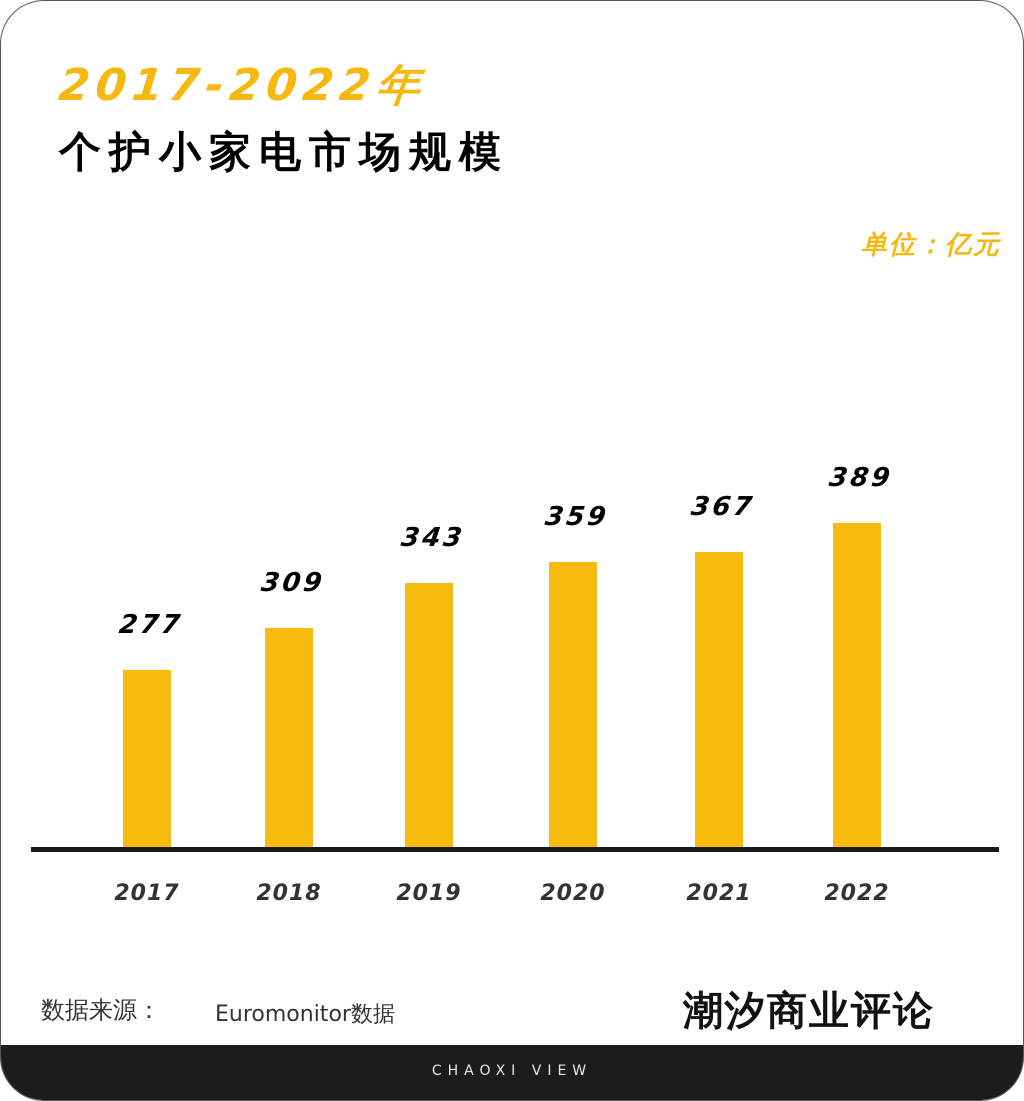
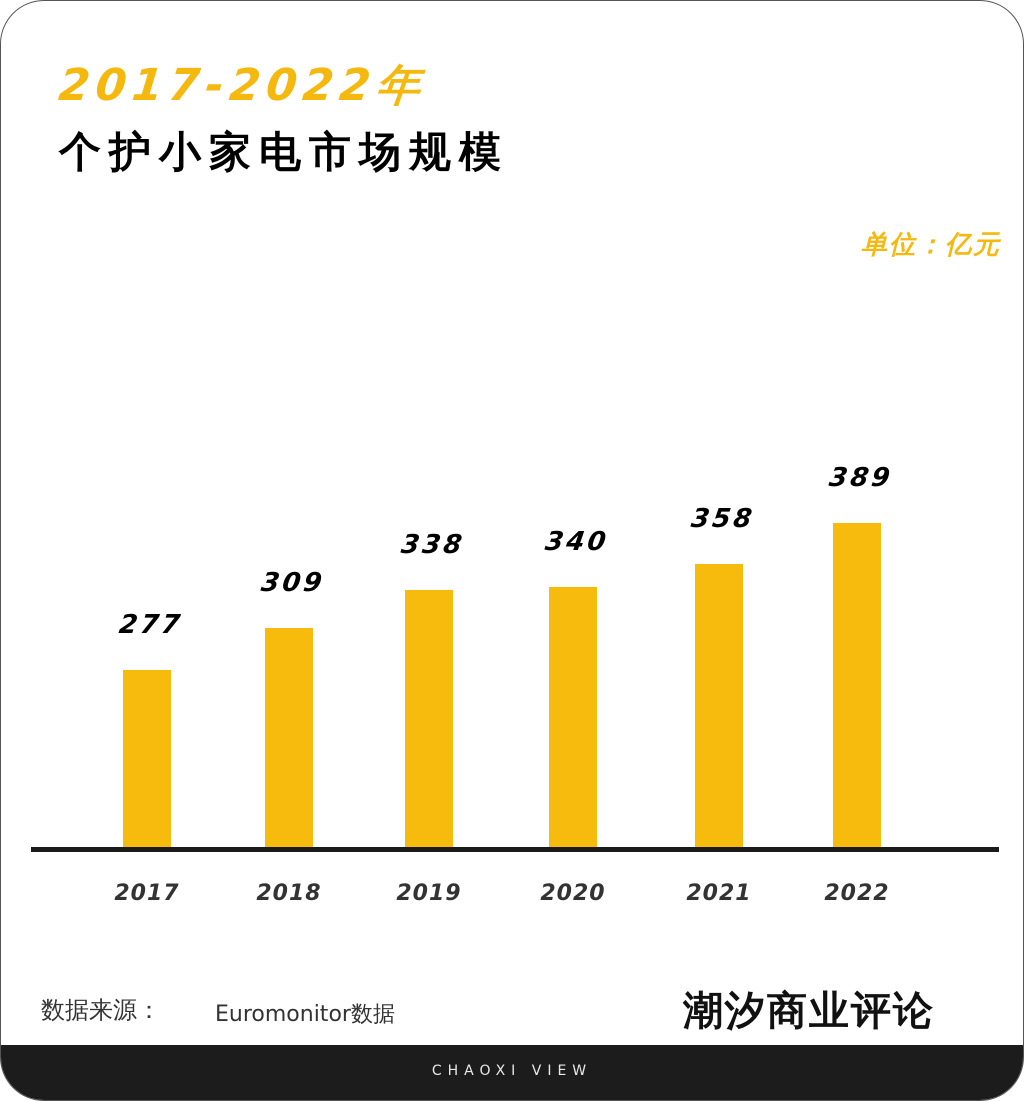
2019: 343 -> 338
2020: 359 -> 340
2021: 367 -> 358
